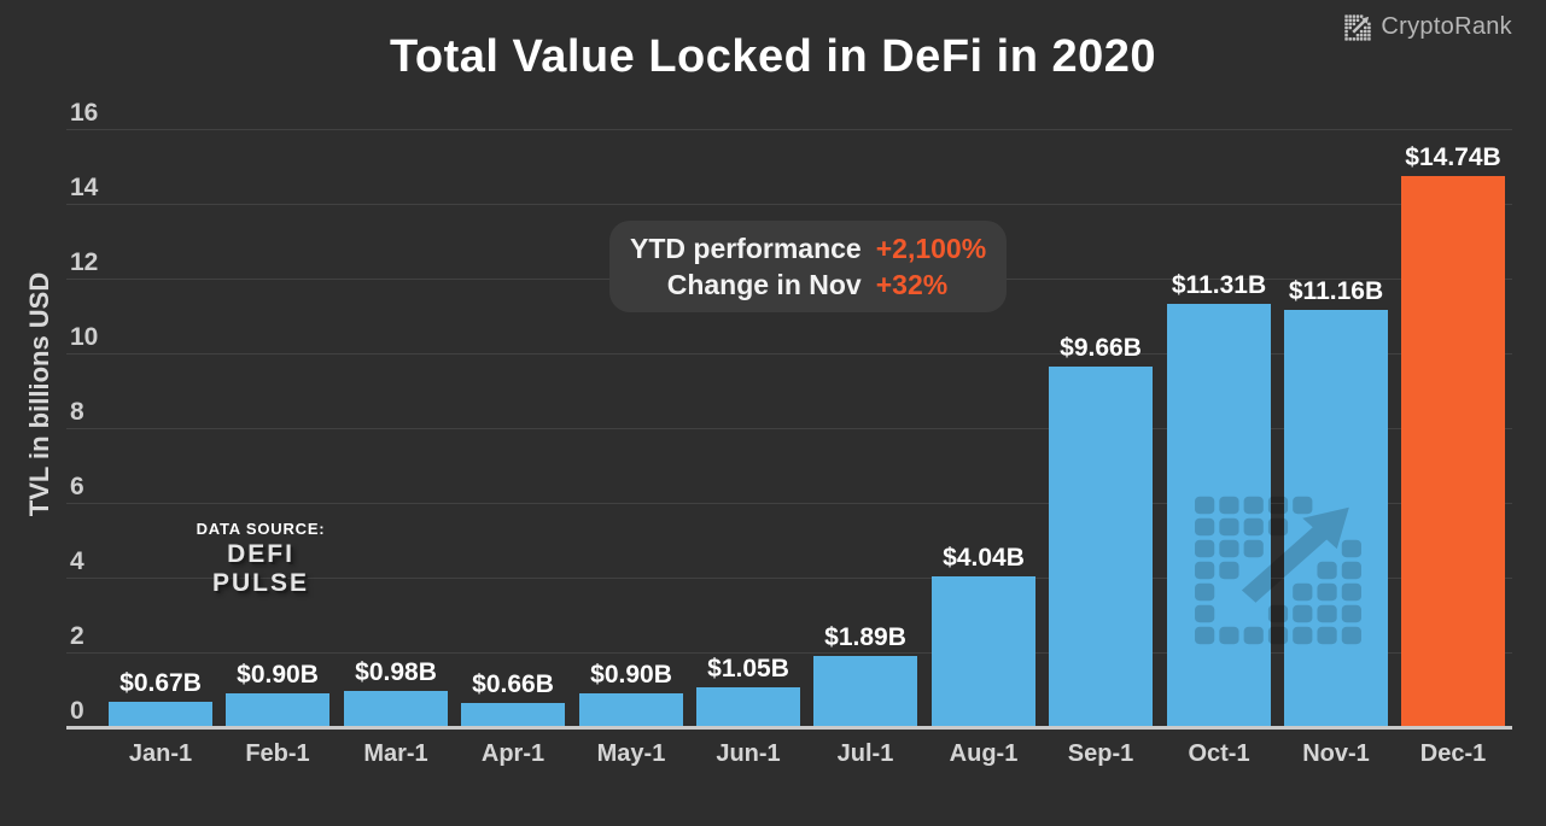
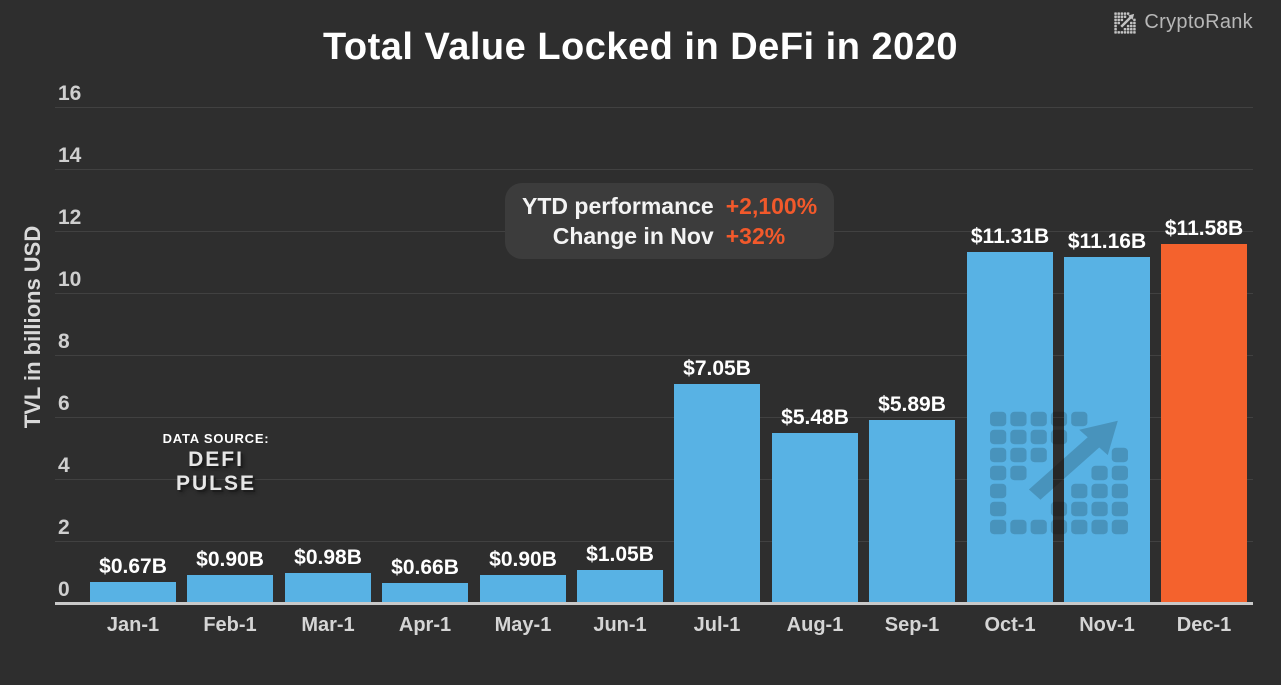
Jul-1: $1.89B -> $7.05B
Aug-1: $4.04B -> $5.48B
Sep-1: $9.66B -> $5.89B
Dec-1: $14.74B -> $11.58B
